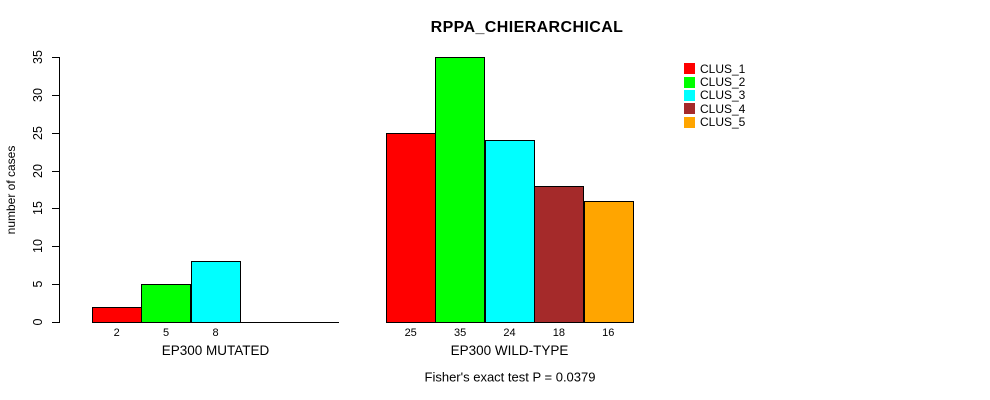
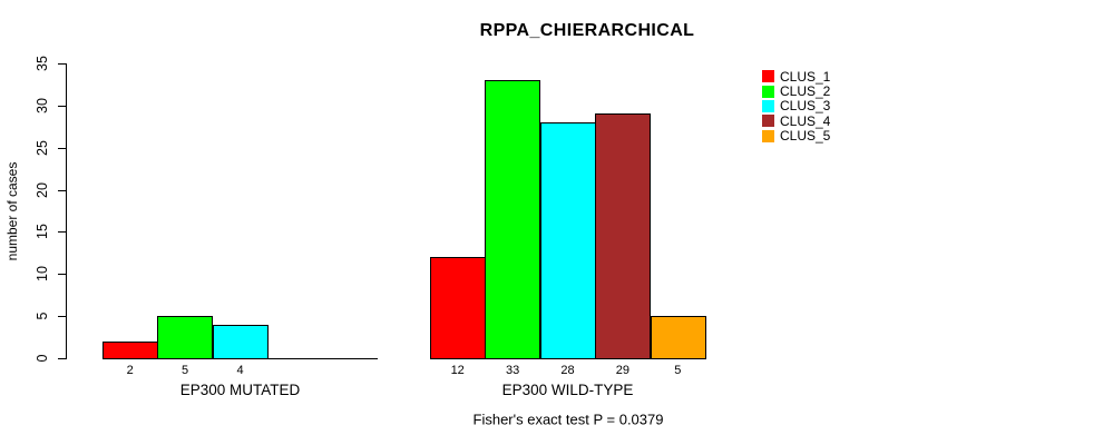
CLUS_3/EP300 MUTATED: 8 -> 4
CLUS_1/EP300 WILD-TYPE: 25 -> 12
CLUS_2/EP300 WILD-TYPE: 35 -> 33
CLUS_3/EP300 WILD-TYPE: 24 -> 28
CLUS_4/EP300 WILD-TYPE: 18 -> 29
CLUS_5/EP300 WILD-TYPE: 16 -> 5
